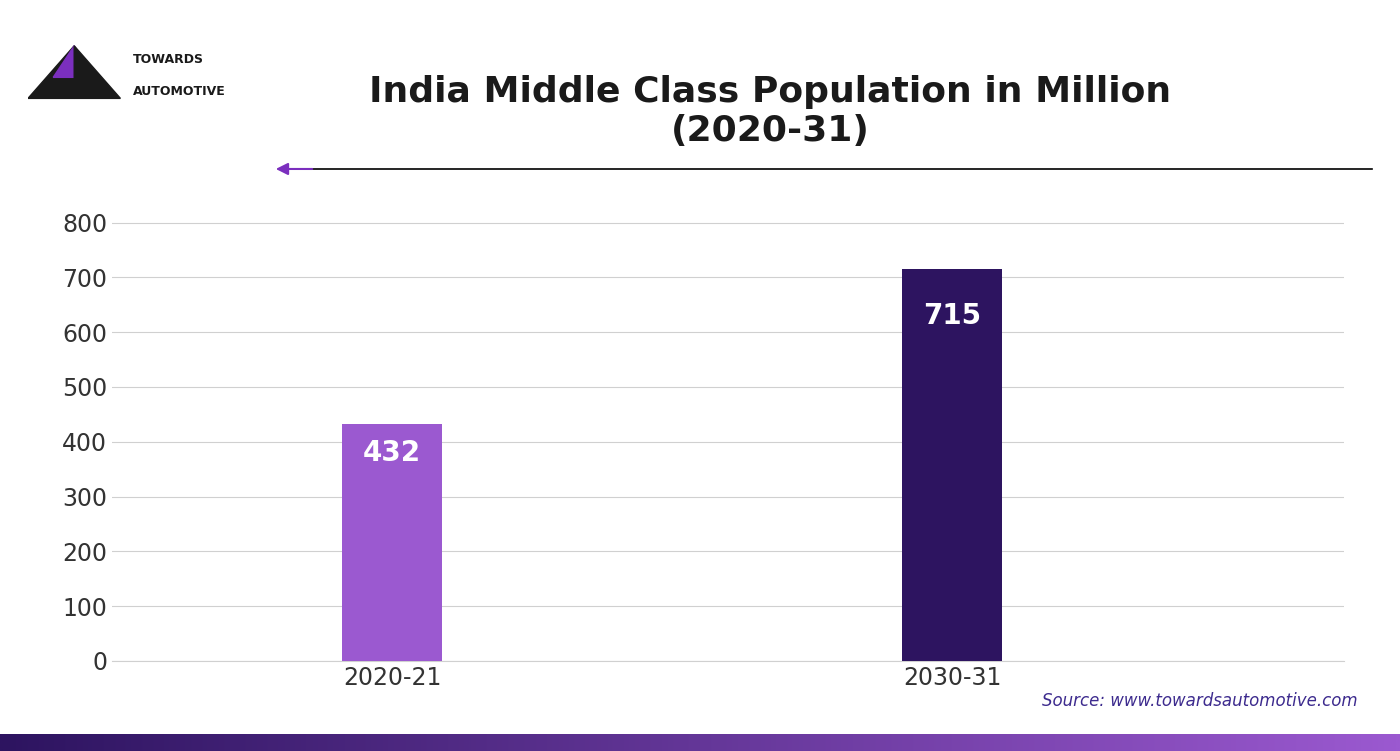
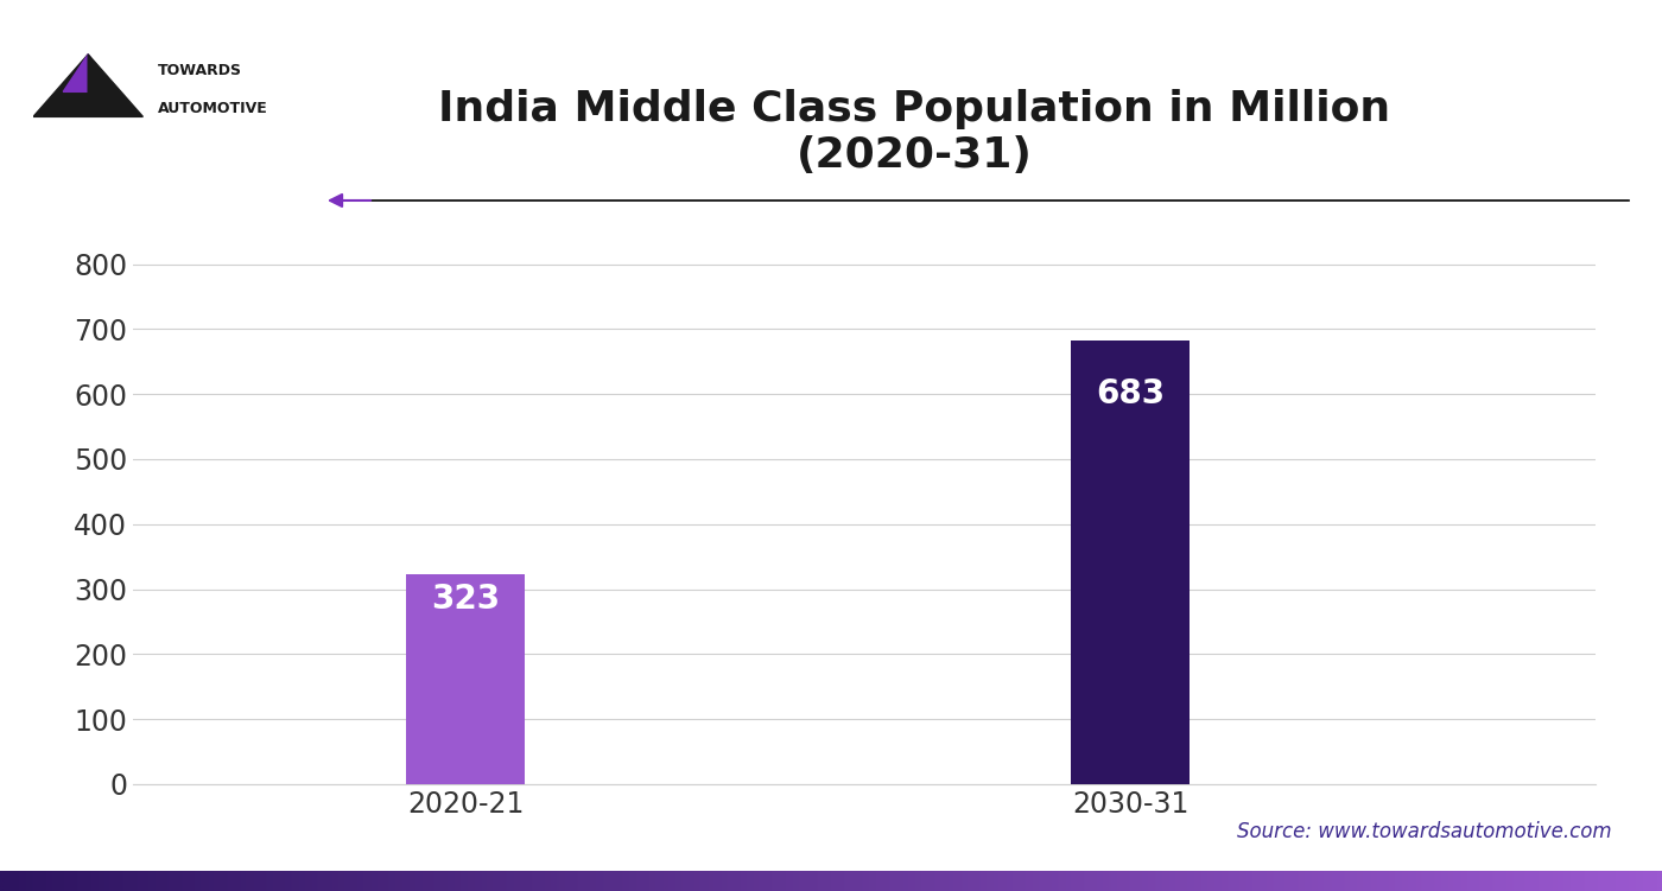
2020-21: 432 -> 323
2030-31: 715 -> 683
